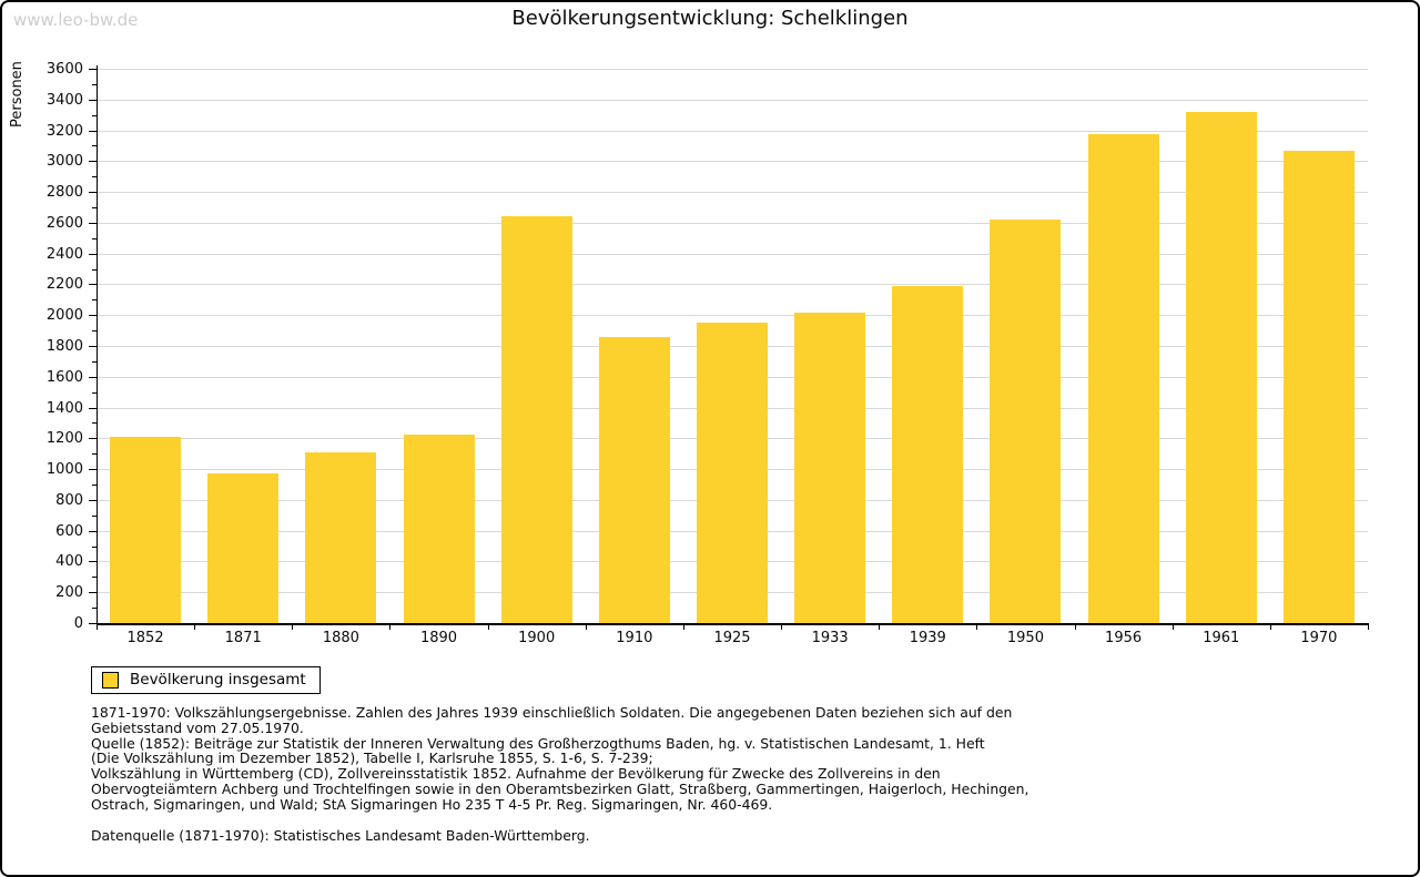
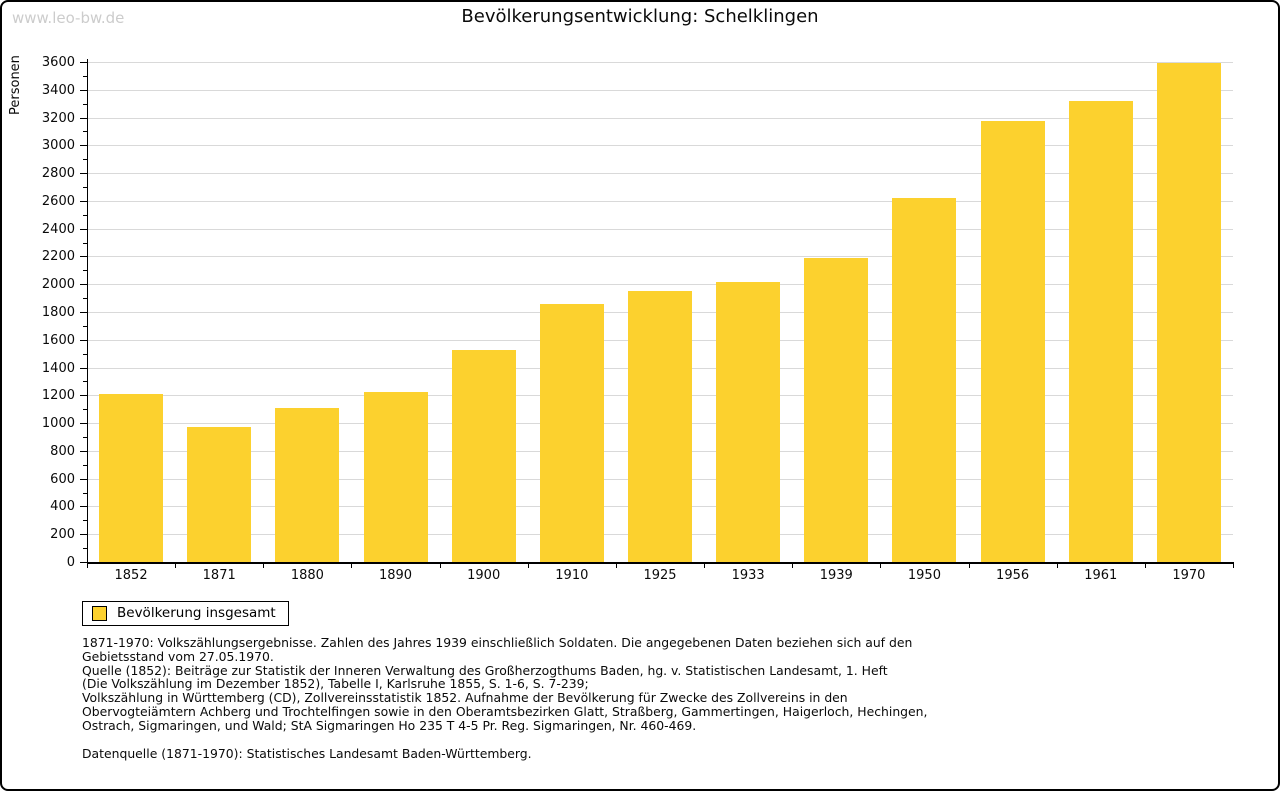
1900: 2640 -> 1530
1970: 3070 -> 3600
